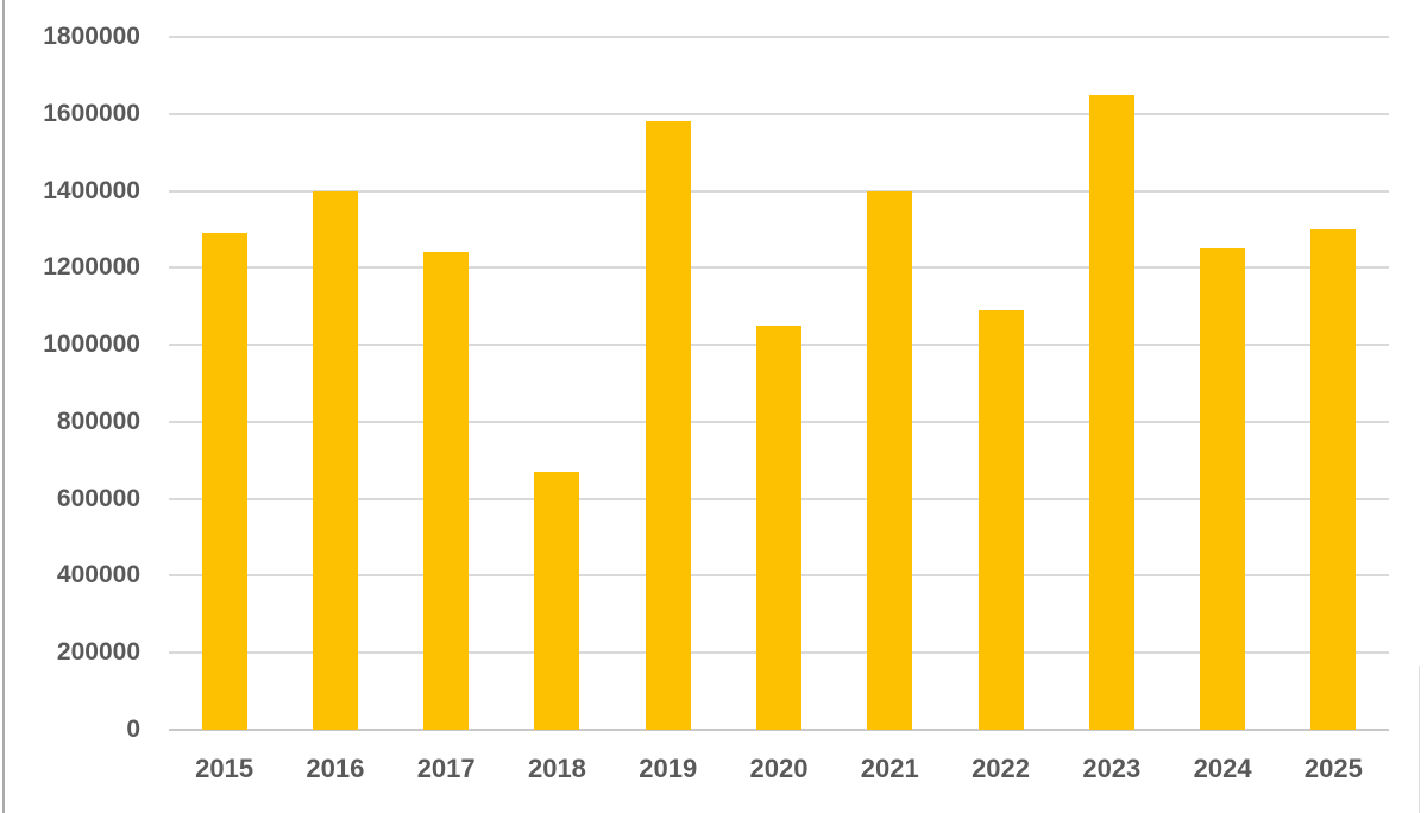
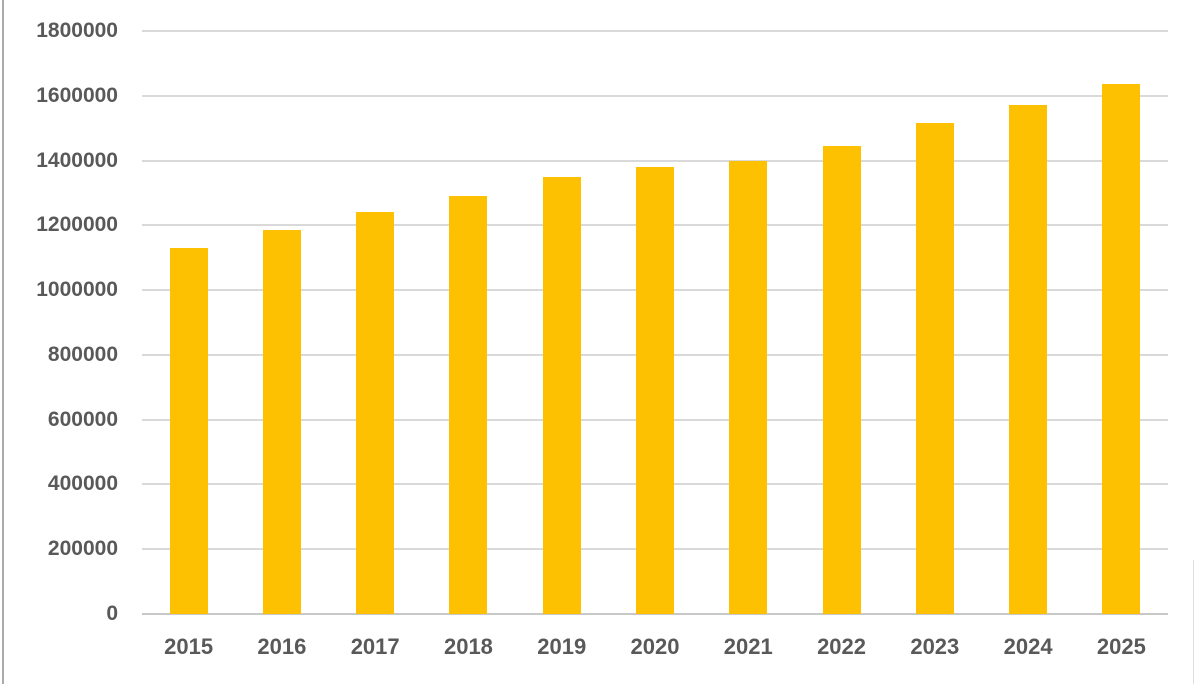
2015: 1290000 -> 1130000
2016: 1400000 -> 1180000
2018: 670000 -> 1290000
2019: 1580000 -> 1350000
2020: 1050000 -> 1380000
2022: 1090000 -> 1440000
2023: 1650000 -> 1520000
2024: 1250000 -> 1570000
2025: 1300000 -> 1640000
